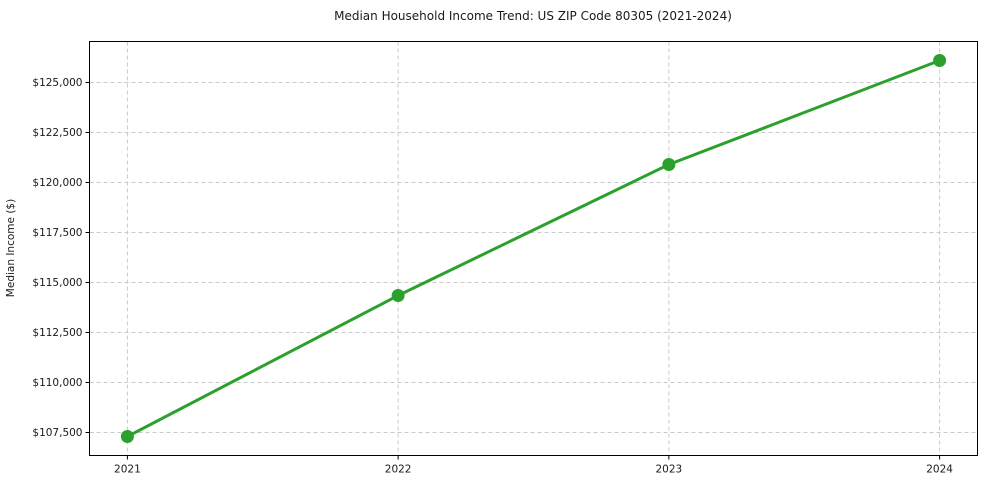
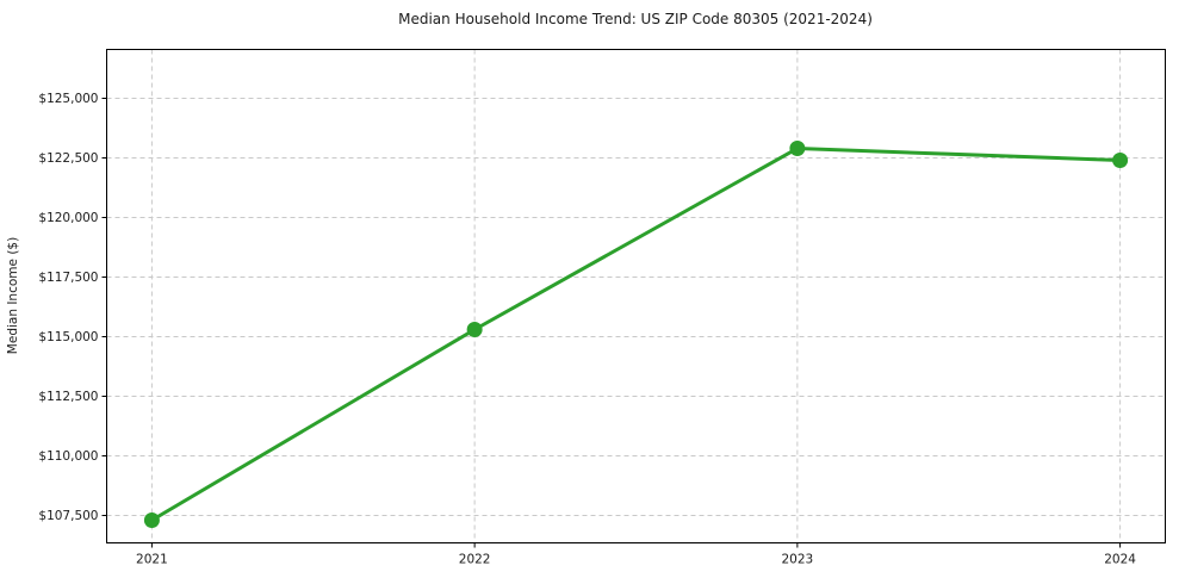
2022: $114400 -> $115300
2023: $120900 -> $122900
2024: $126100 -> $122400
